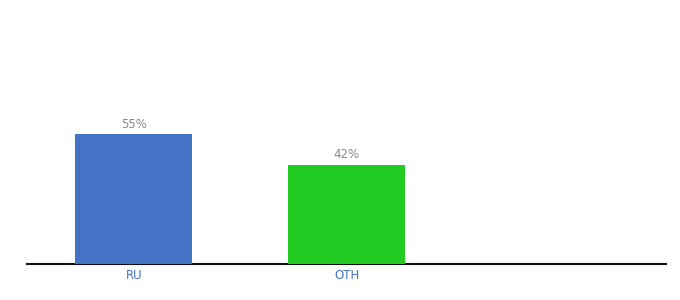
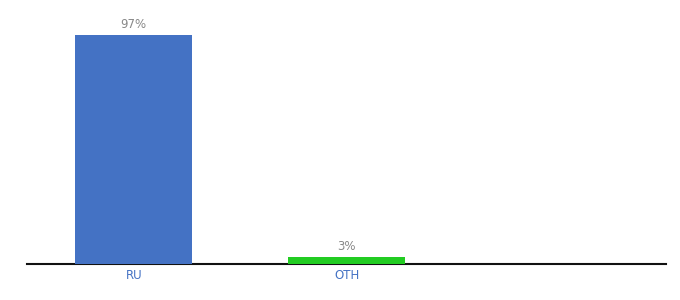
RU: 55% -> 97%
OTH: 42% -> 3%
